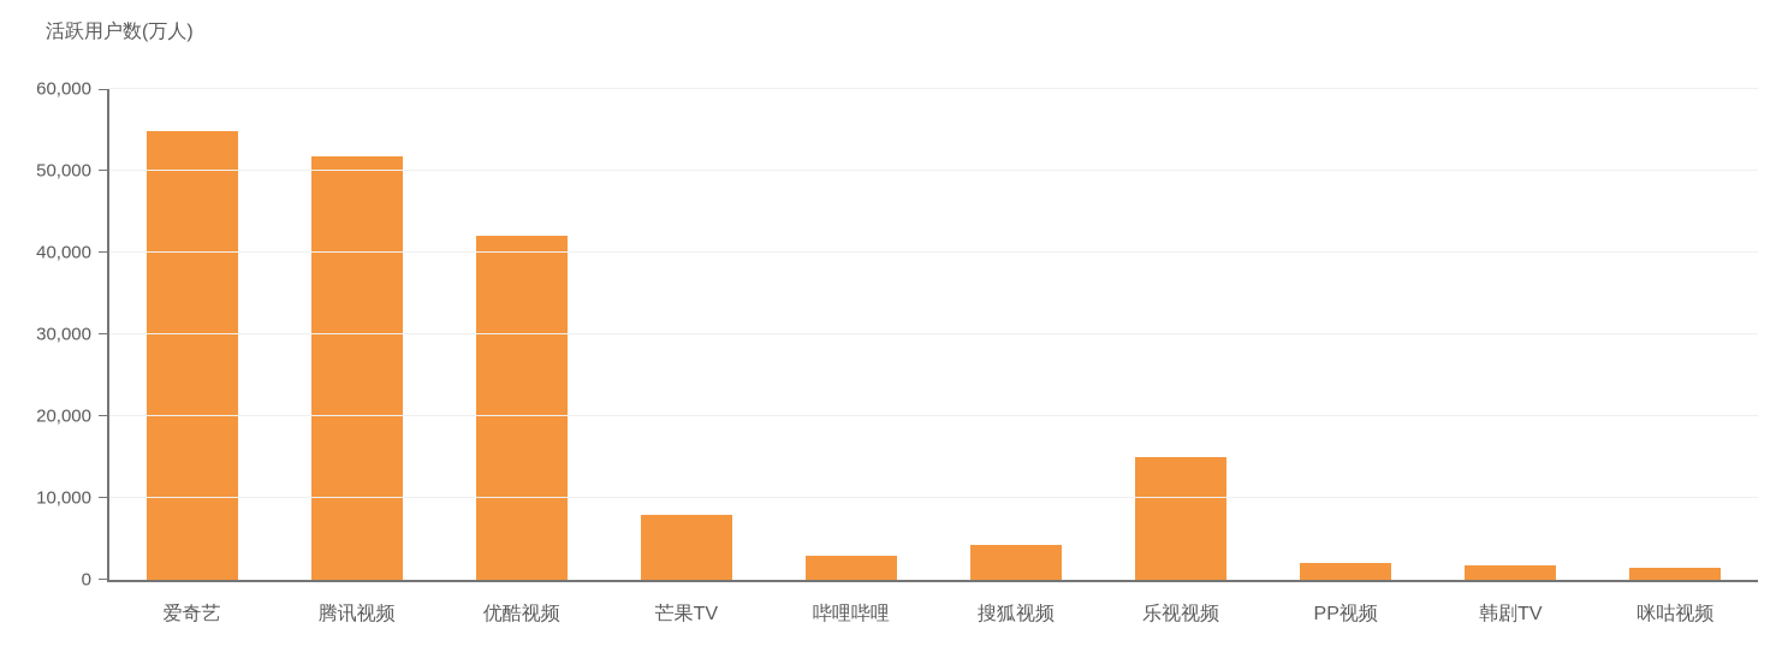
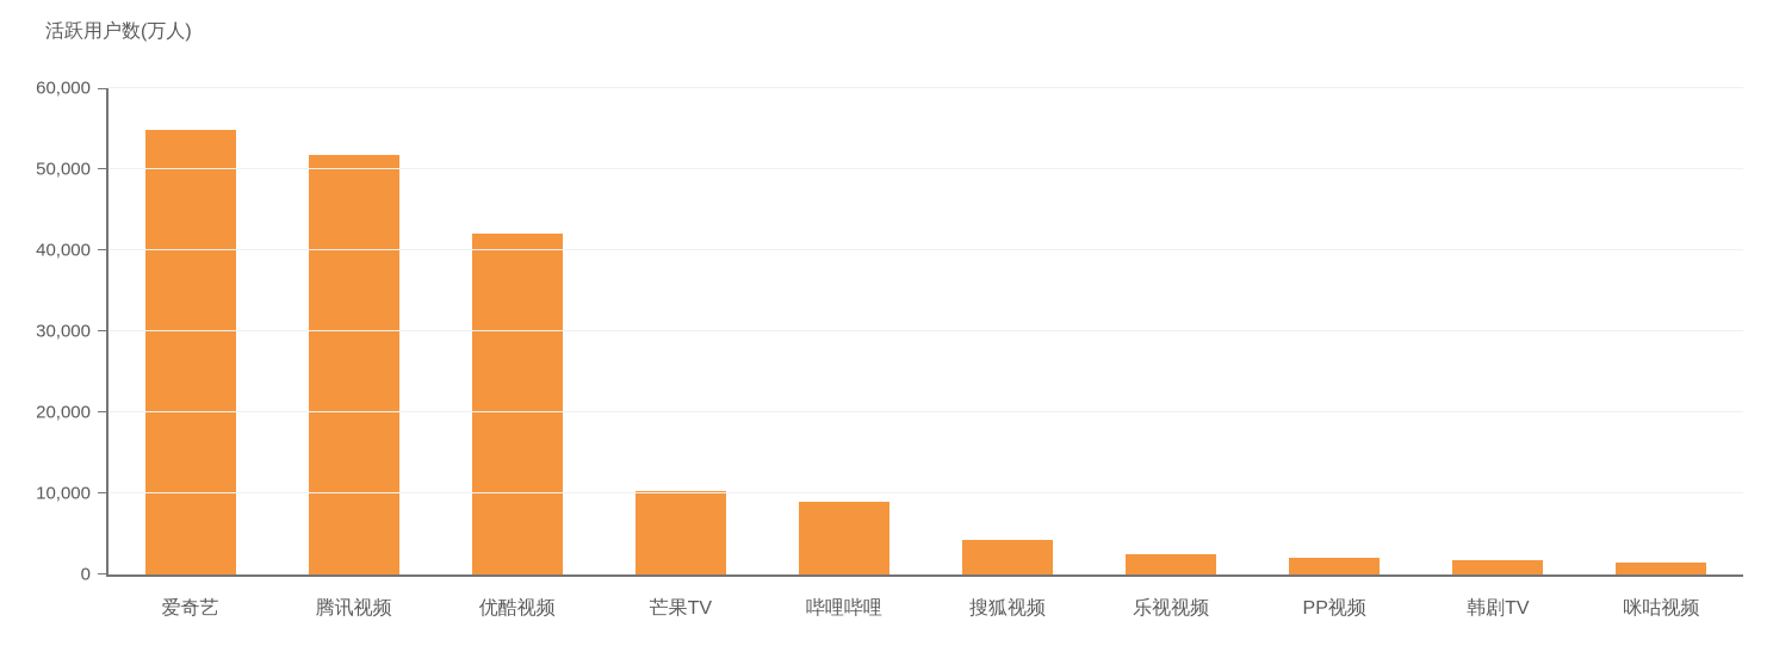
芒果TV: 8000 -> 10000
哔哩哔哩: 3000 -> 9000
乐视视频: 15000 -> 2000
